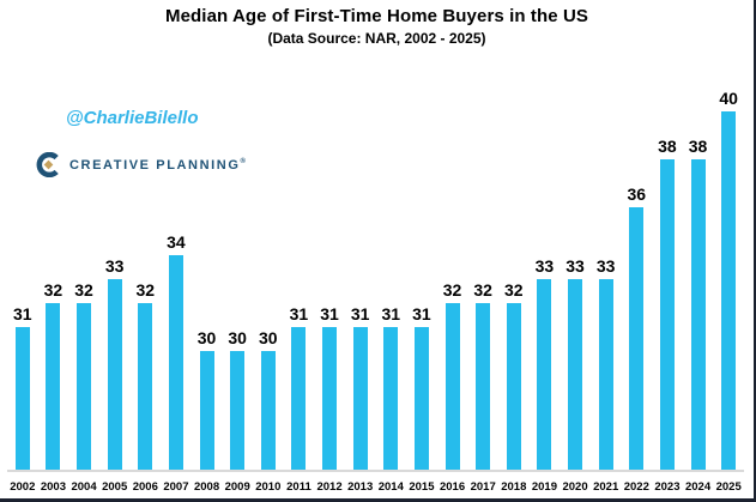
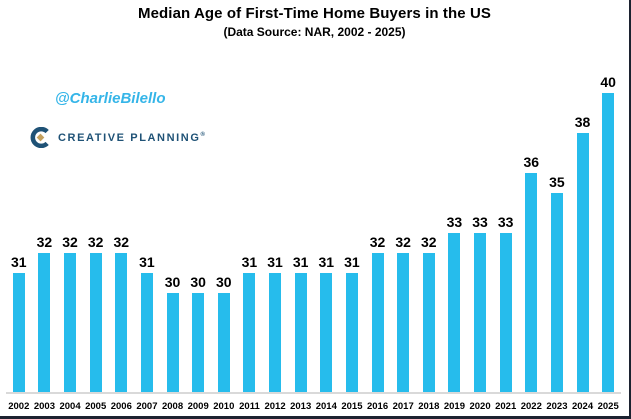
2005: 33 -> 32
2007: 34 -> 31
2023: 38 -> 35
